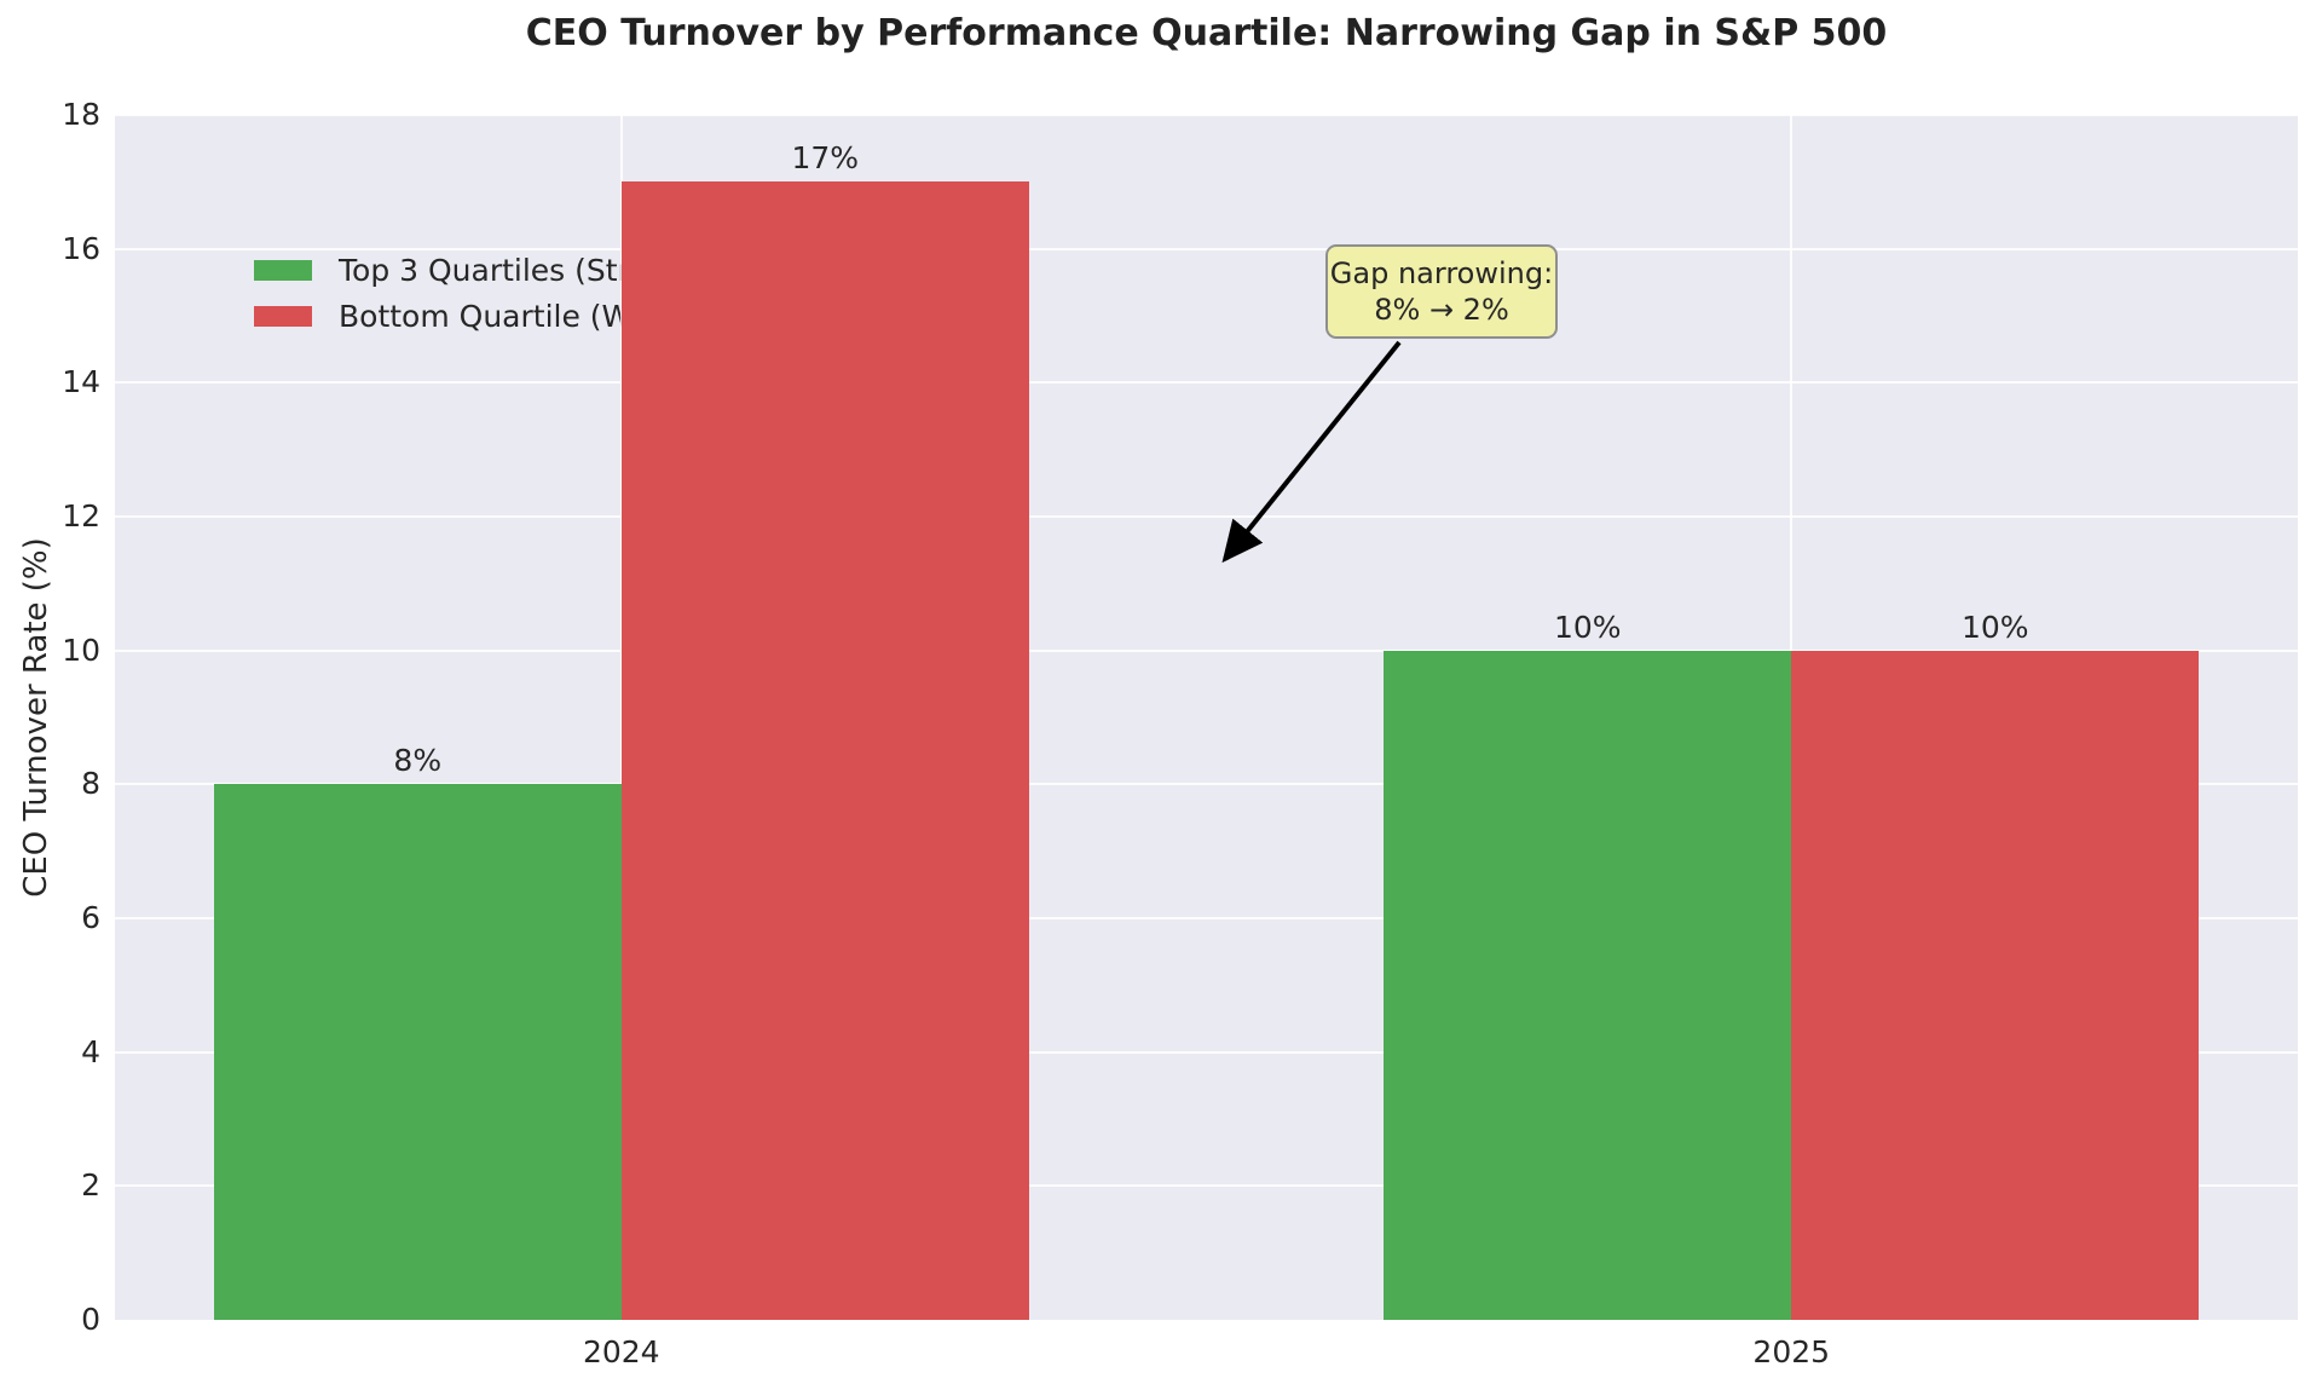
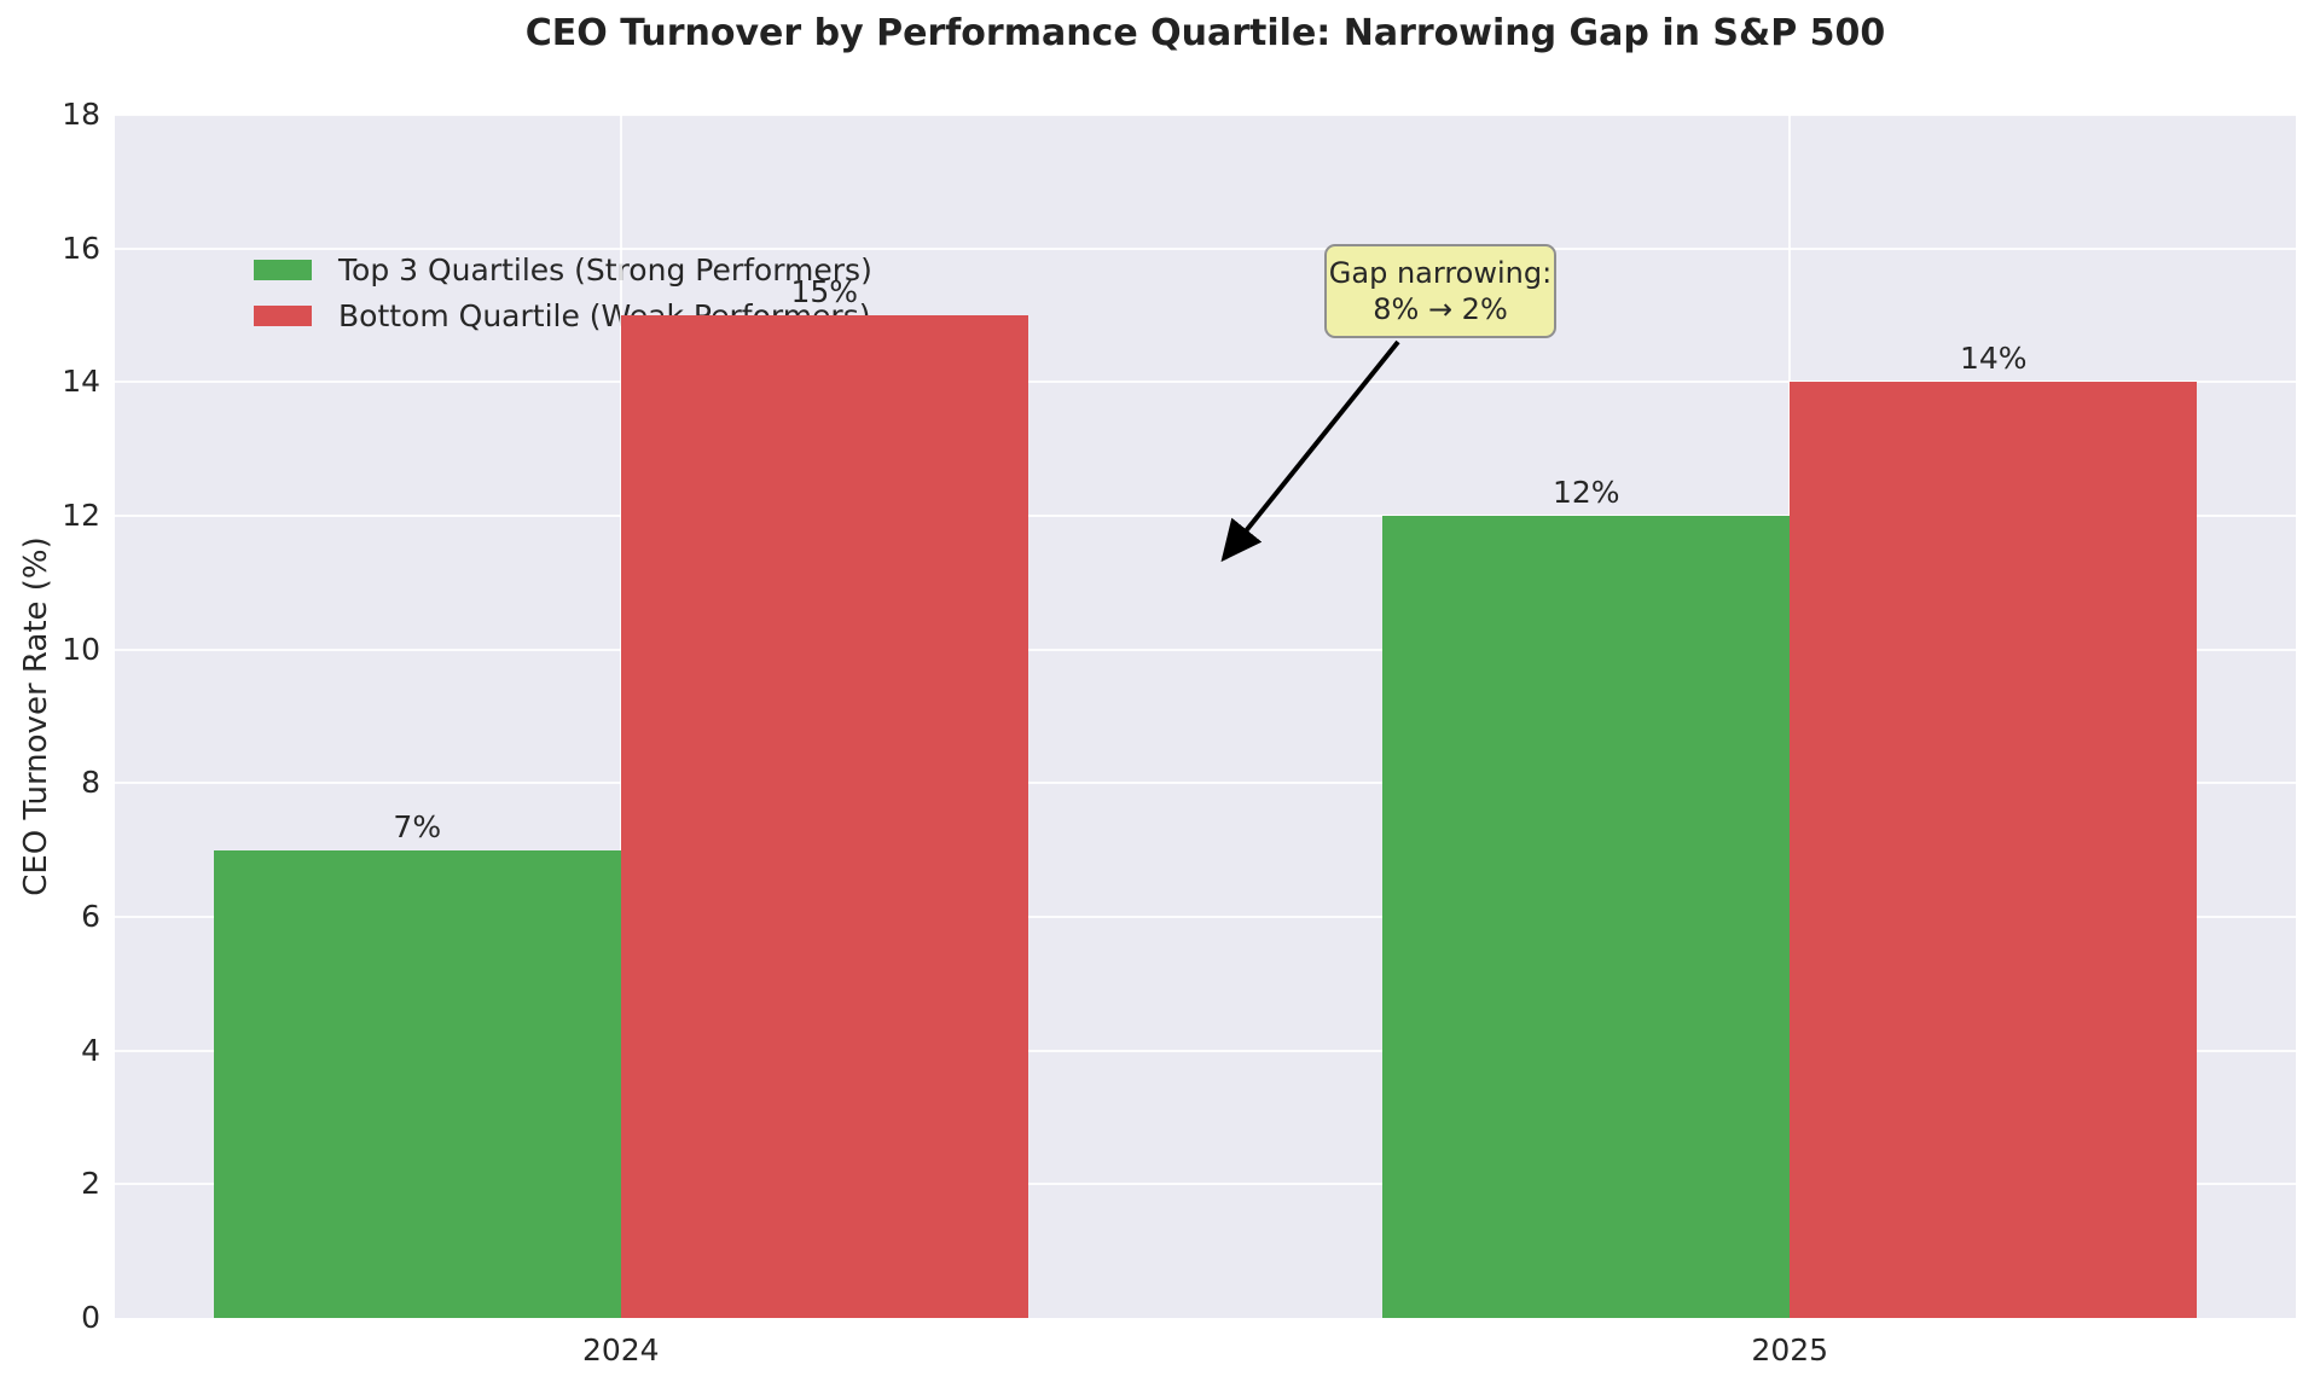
Top 3 Quartiles (Strong Performers)/2024: 8% -> 7%
Bottom Quartile (Weak Performers)/2024: 17% -> 15%
Top 3 Quartiles (Strong Performers)/2025: 10% -> 12%
Bottom Quartile (Weak Performers)/2025: 10% -> 14%
